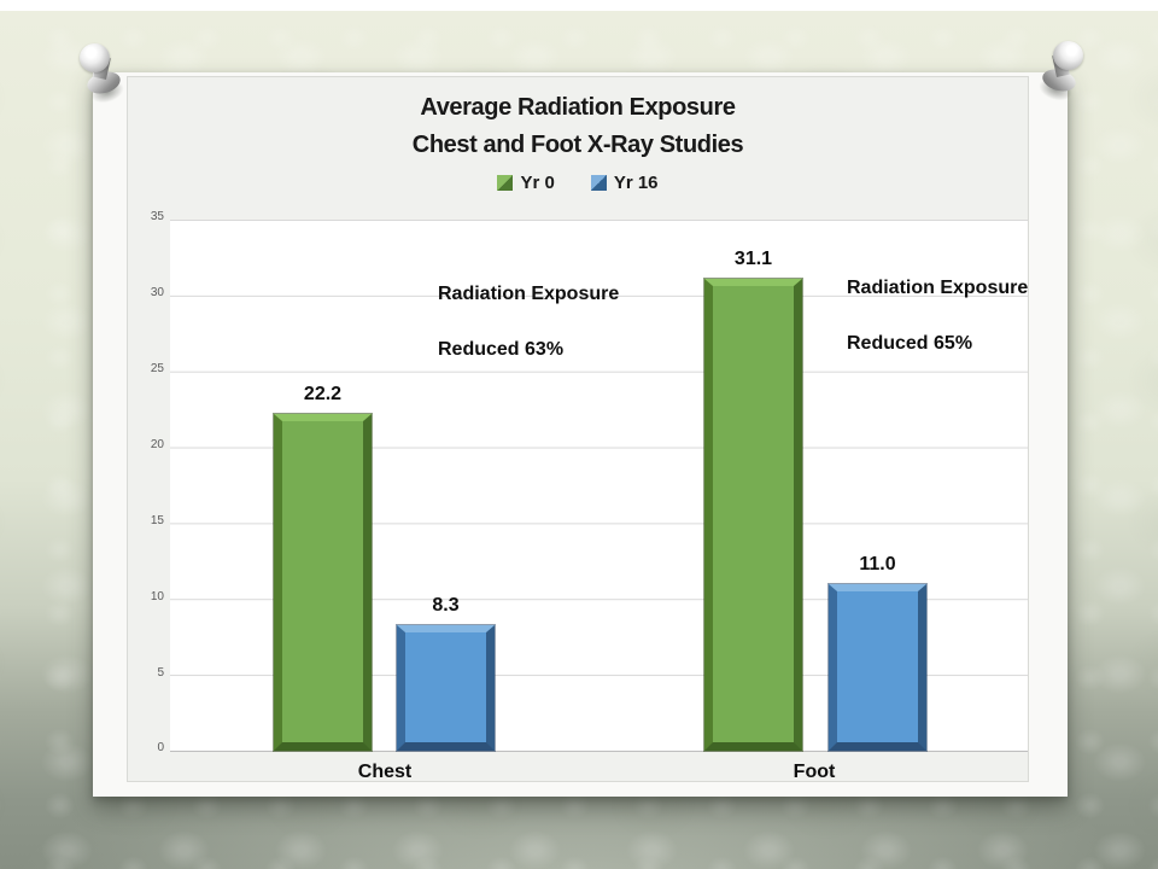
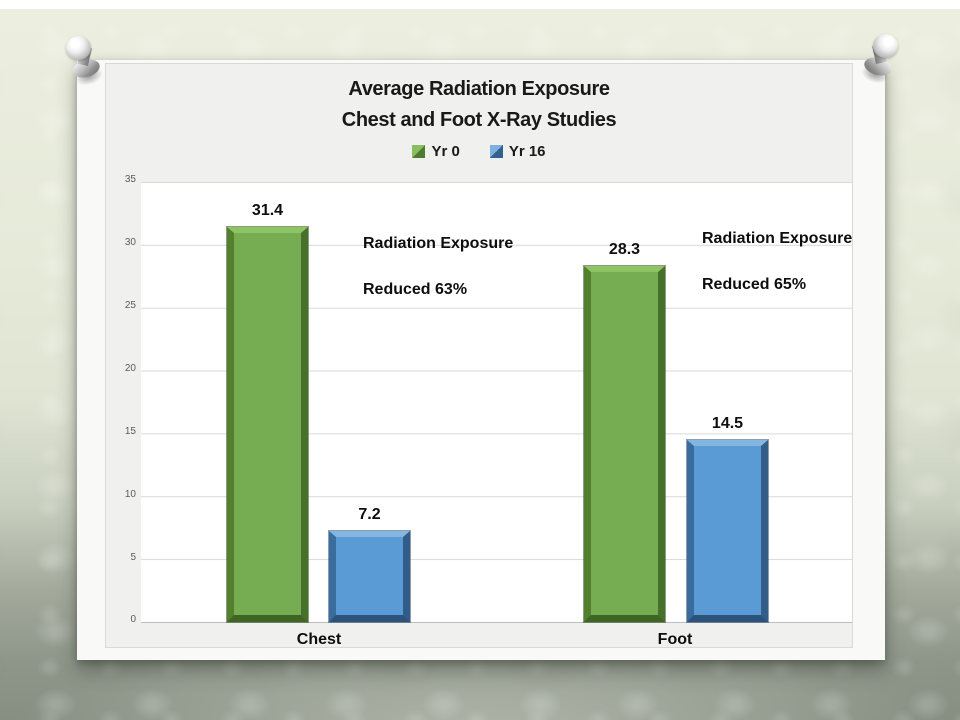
Yr 0/Chest: 22.2 -> 31.4
Yr 16/Chest: 8.3 -> 7.2
Yr 0/Foot: 31.1 -> 28.3
Yr 16/Foot: 11.0 -> 14.5
